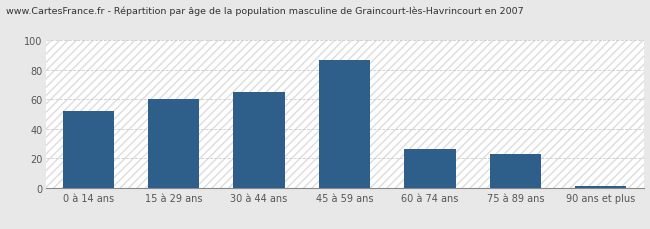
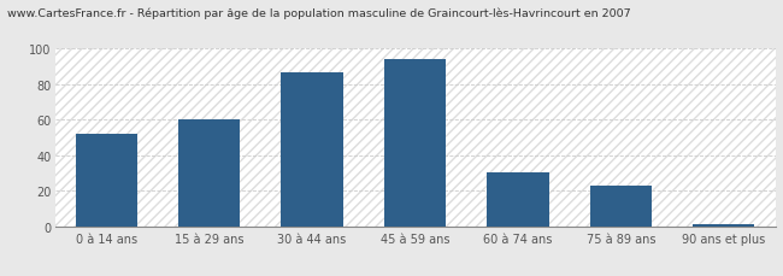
30 à 44 ans: 65 -> 87
45 à 59 ans: 87 -> 94
60 à 74 ans: 26 -> 30
